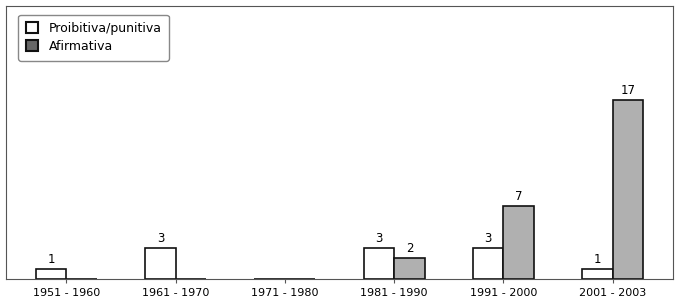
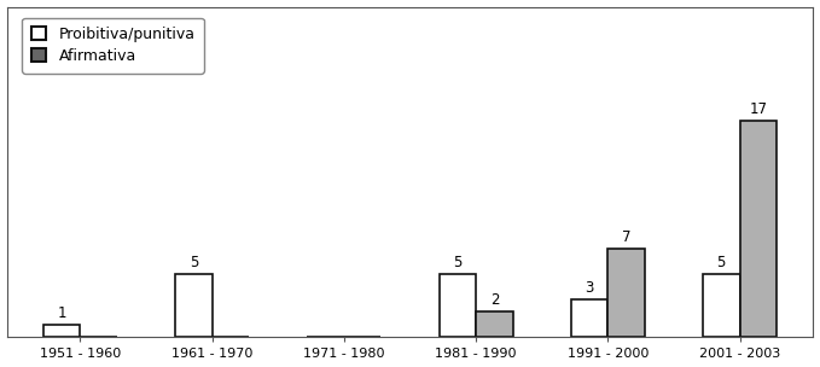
Proibitiva/punitiva/1961 - 1970: 3 -> 5
Proibitiva/punitiva/1981 - 1990: 3 -> 5
Proibitiva/punitiva/2001 - 2003: 1 -> 5
